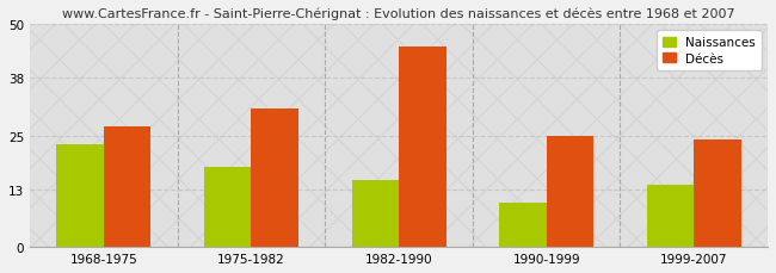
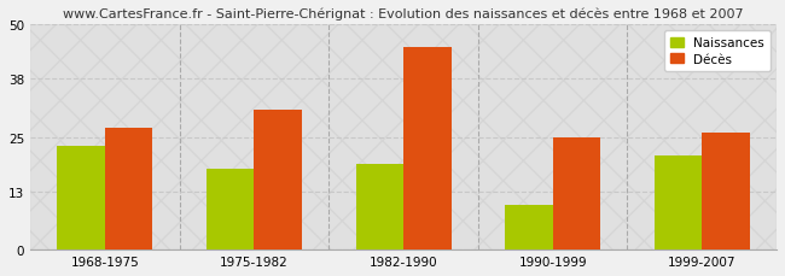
Naissances/1982-1990: 15 -> 19
Naissances/1999-2007: 14 -> 21
Décès/1999-2007: 24 -> 26
